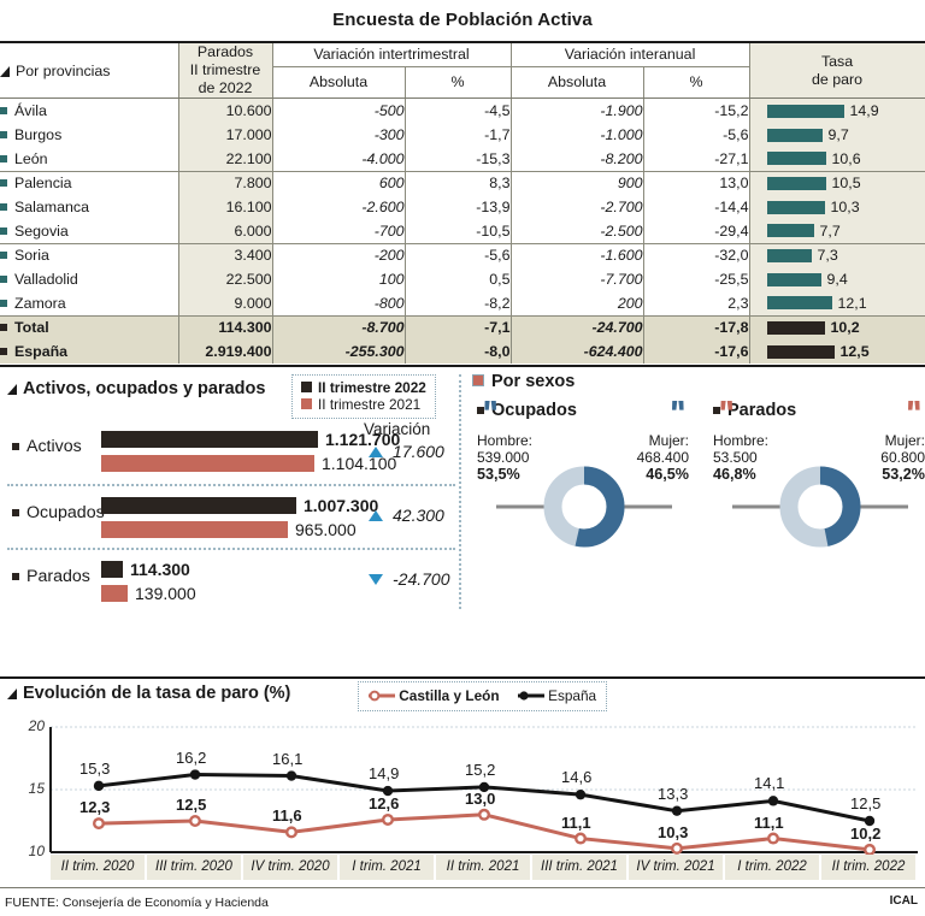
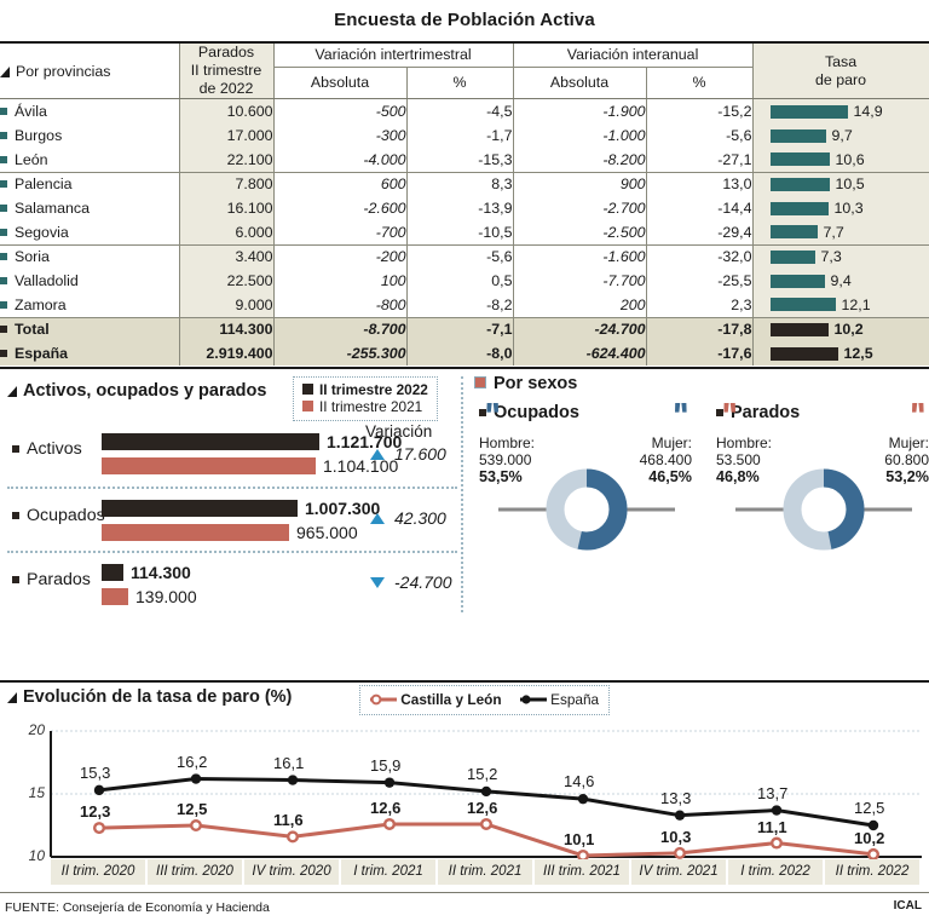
España/I trim. 2021: 14,9 -> 15,9
Castilla y León/II trim. 2021: 13,0 -> 12,6
Castilla y León/III trim. 2021: 11,1 -> 10,1
España/I trim. 2022: 14,1 -> 13,7
